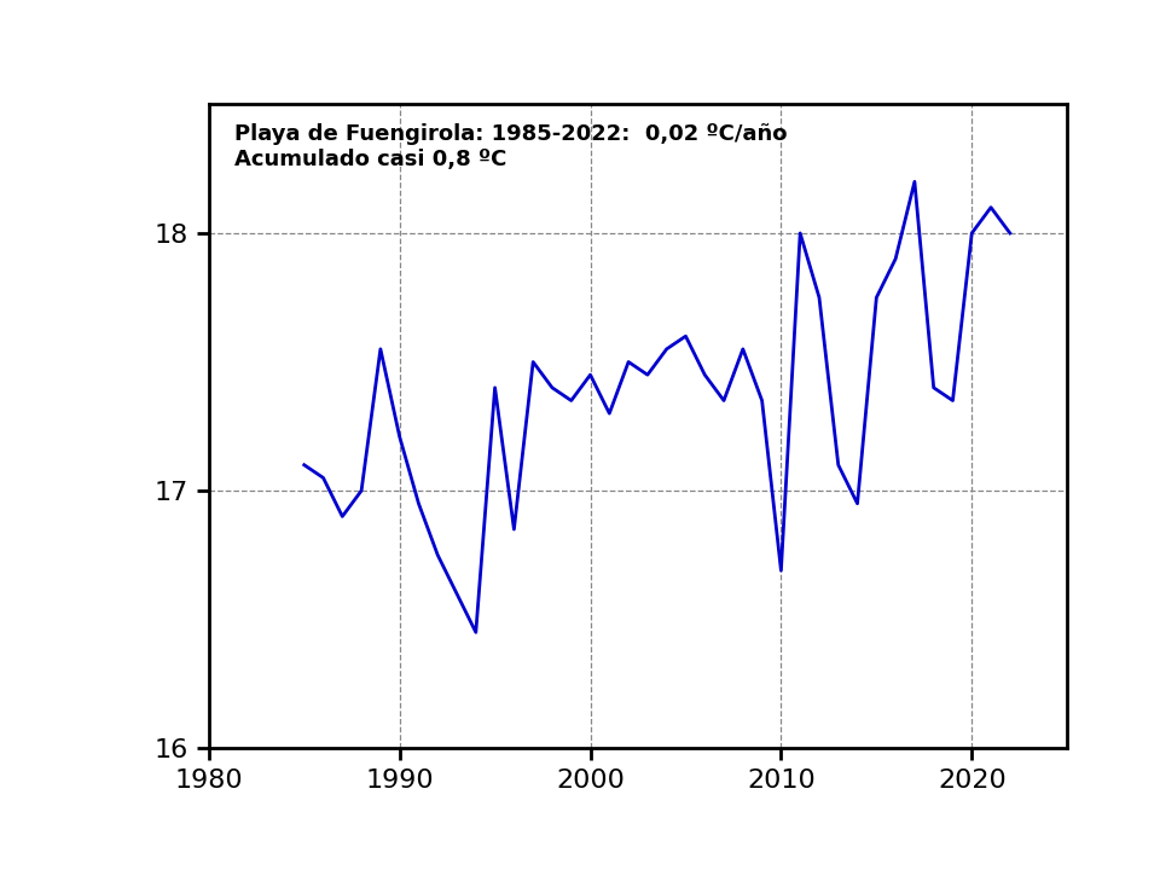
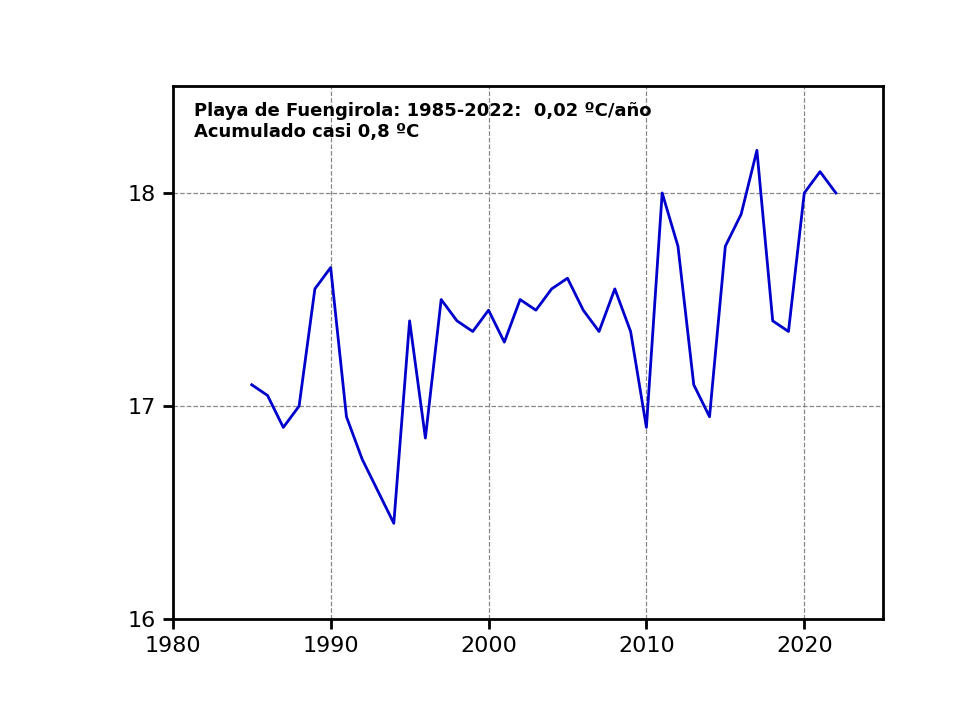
1990: 17.21 -> 17.65
2010: 16.69 -> 16.90
